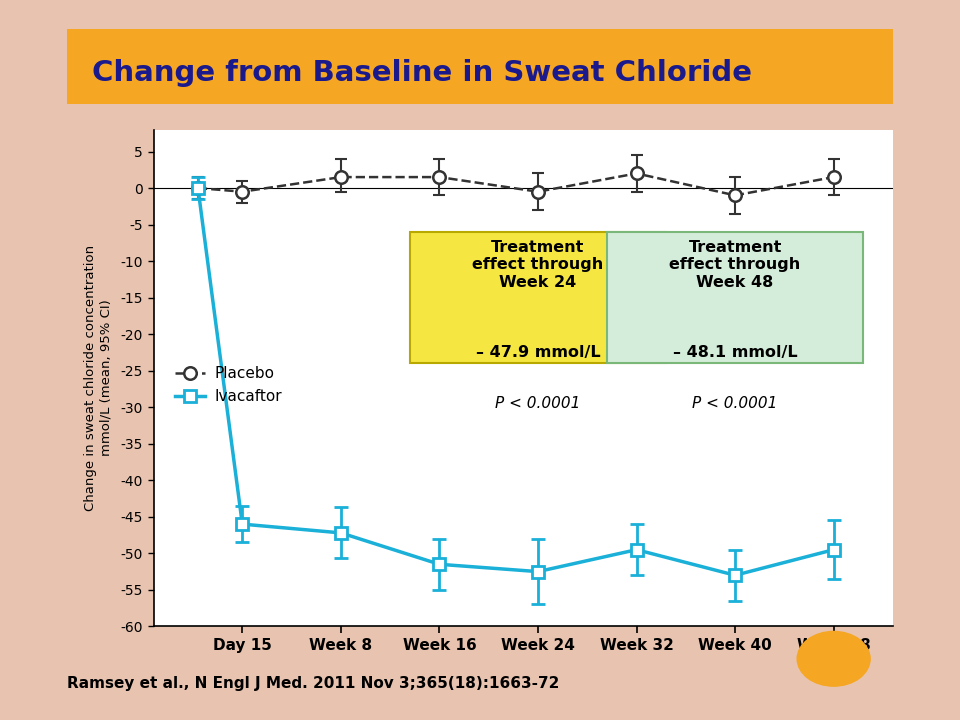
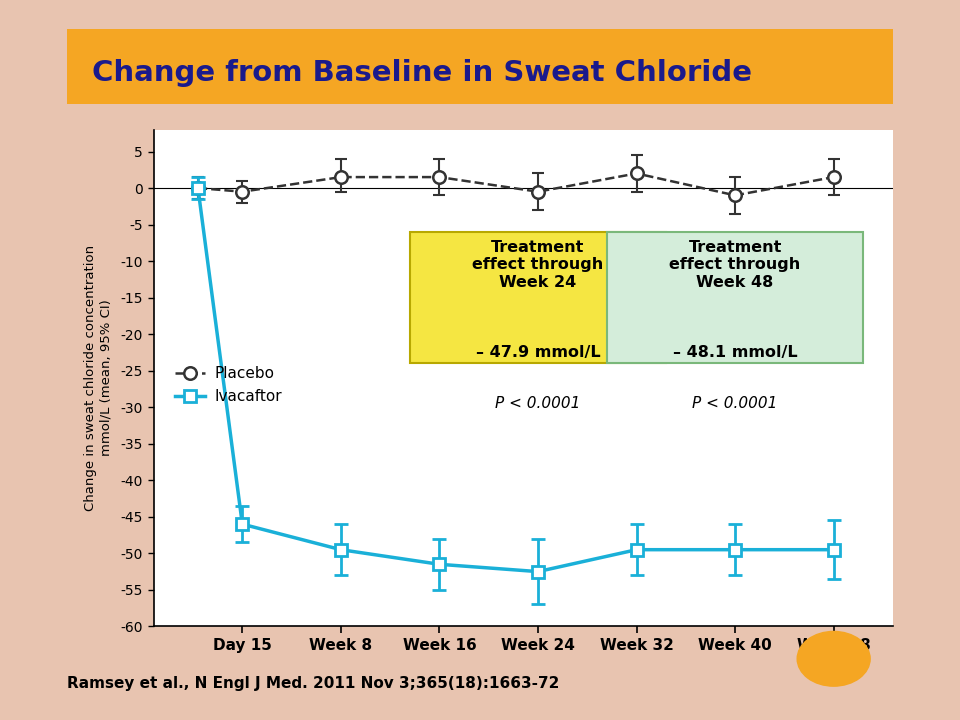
Ivacaftor/Week 8: -47.2 -> -49.5
Ivacaftor/Week 40: -53.0 -> -49.5
